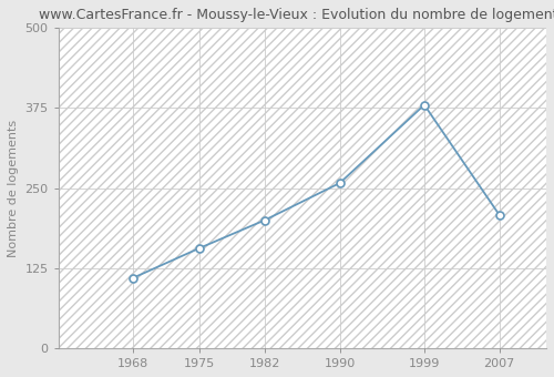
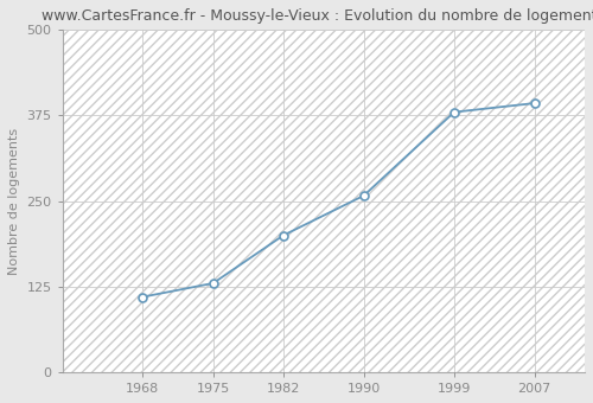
1975: 156 -> 130
2007: 208 -> 393
